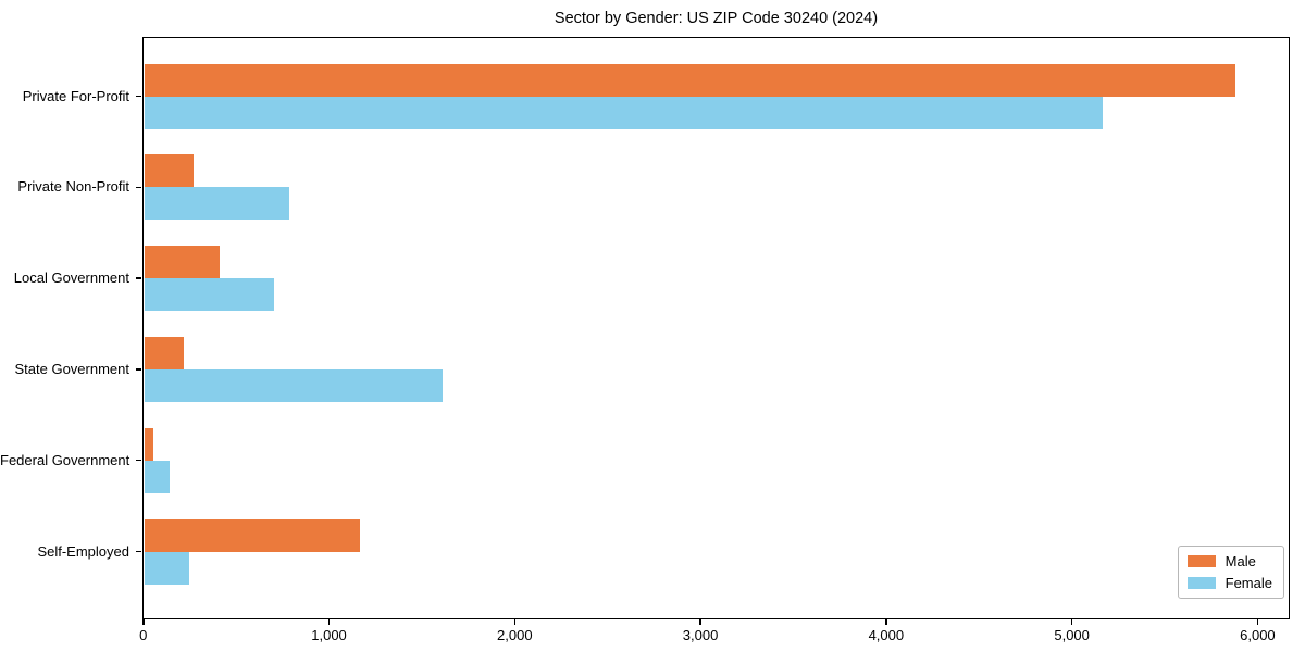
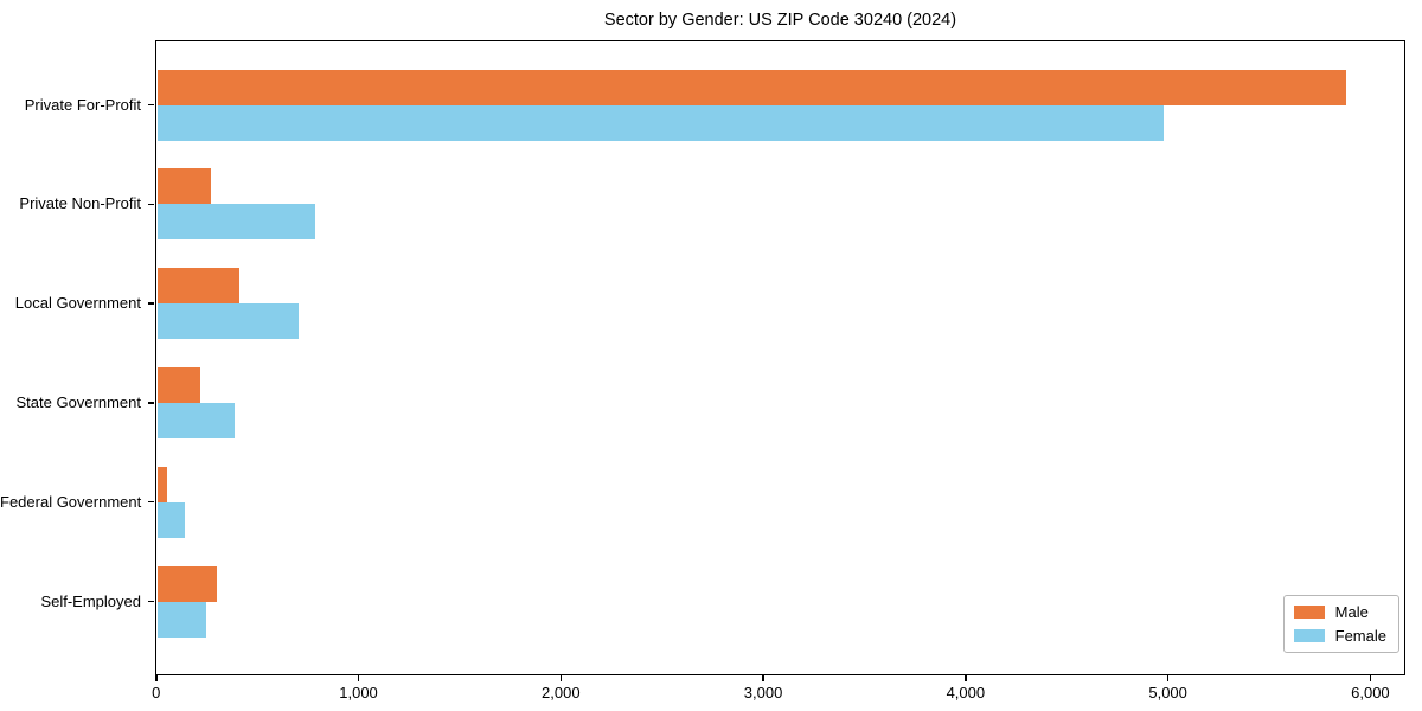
Female/Private For-Profit: 5160 -> 4980
Female/State Government: 1610 -> 380
Male/Self-Employed: 1160 -> 300
